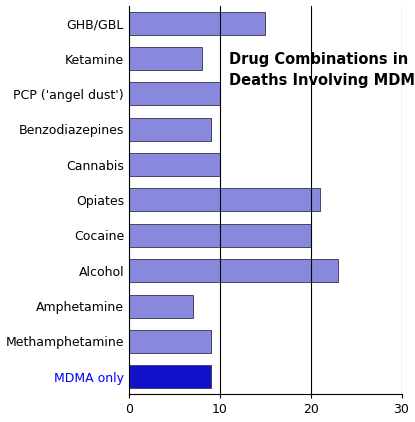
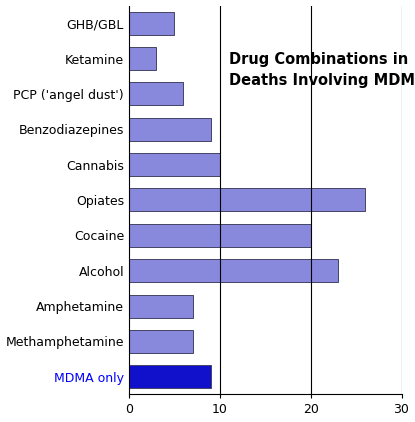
GHB/GBL: 15 -> 5
Ketamine: 8 -> 3
PCP ('angel dust'): 10 -> 6
Opiates: 21 -> 26
Methamphetamine: 9 -> 7
